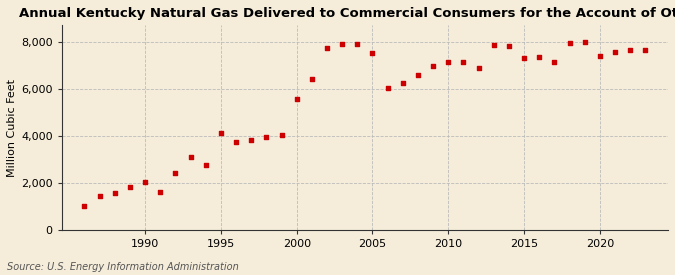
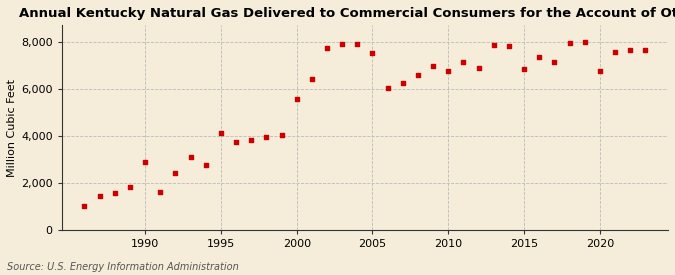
1990: 2,050 -> 2,900
2010: 7,150 -> 6,750
2015: 7,300 -> 6,850
2020: 7,400 -> 6,750
